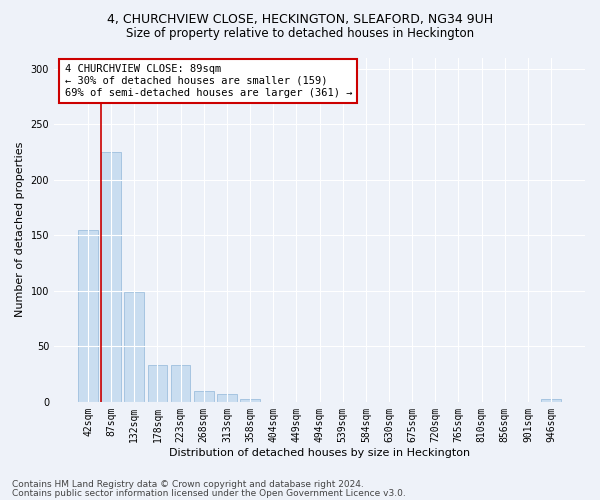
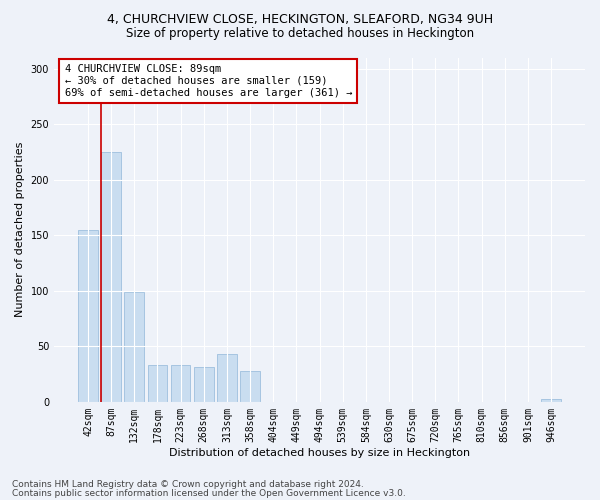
268sqm: 10 -> 31
313sqm: 7 -> 43
358sqm: 3 -> 28
